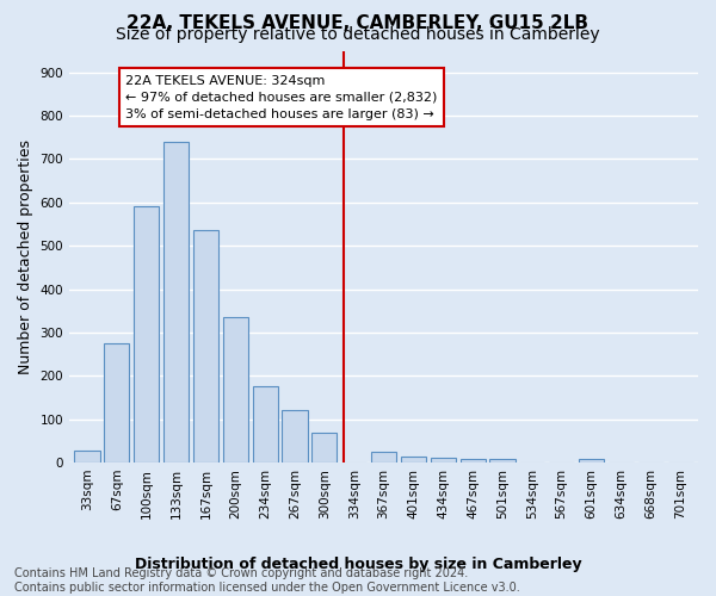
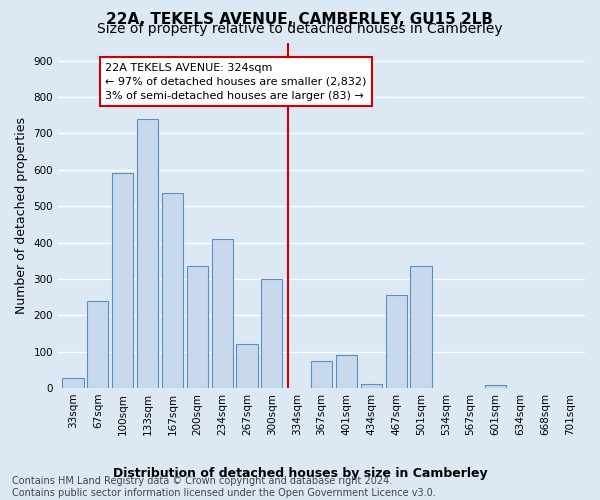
67sqm: 275 -> 240
234sqm: 175 -> 410
300sqm: 68 -> 300
367sqm: 25 -> 75
401sqm: 15 -> 90
467sqm: 8 -> 255
501sqm: 8 -> 335
